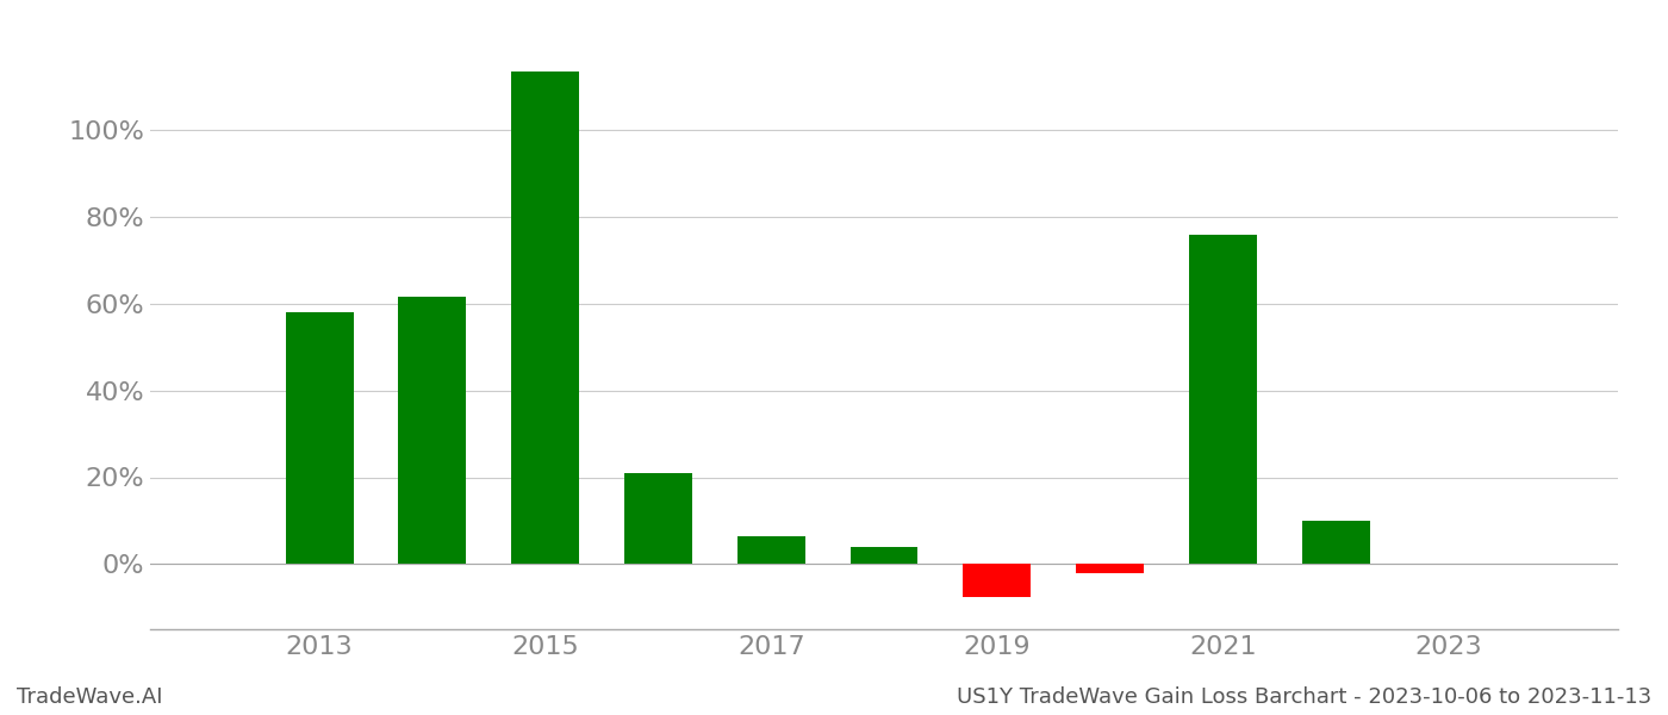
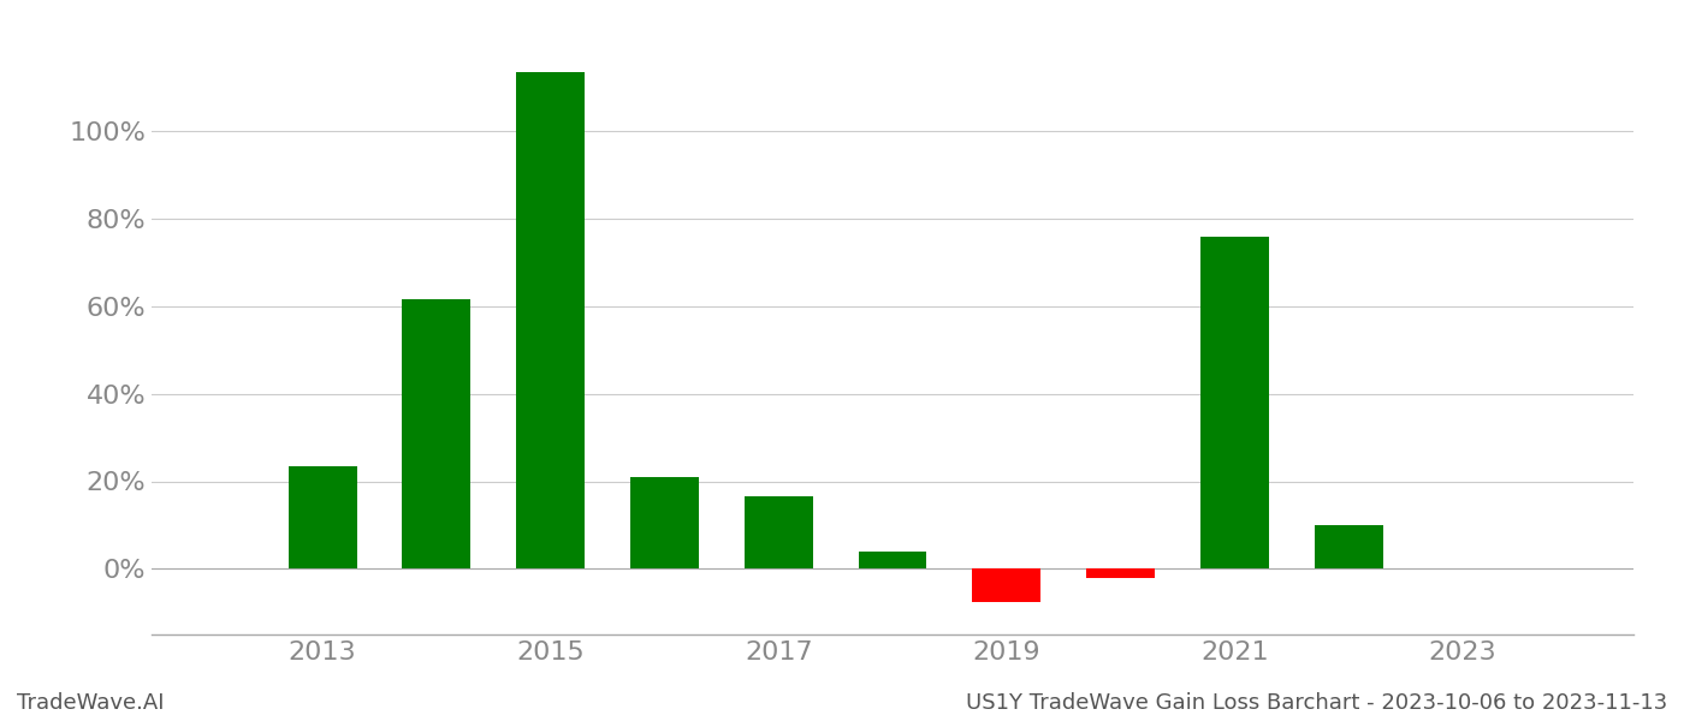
2013: 58.0% -> 23.5%
2017: 6.5% -> 16.5%
